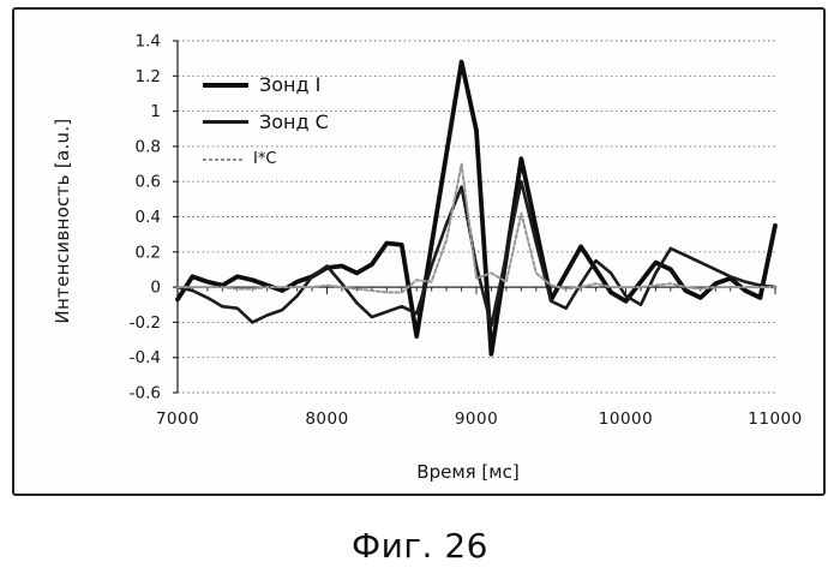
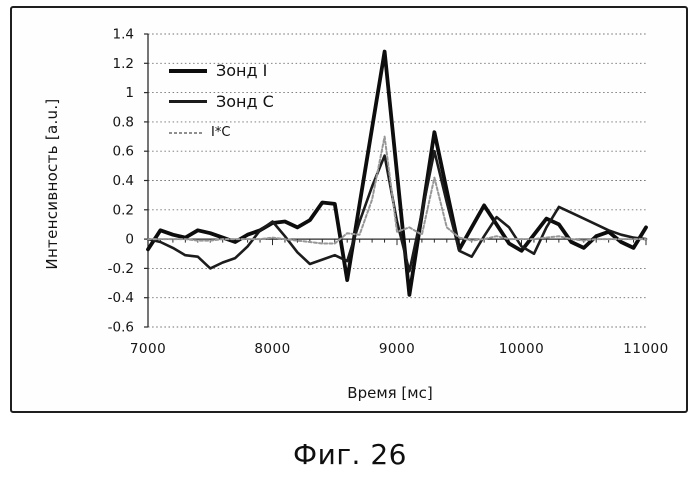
Зонд I/9000: 0.89 -> 0.45
Зонд I/11000: 0.35 -> 0.08
